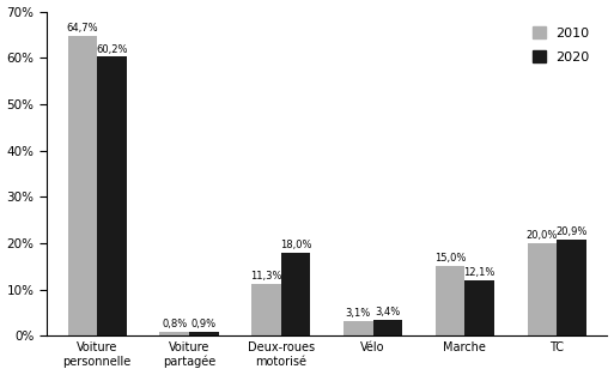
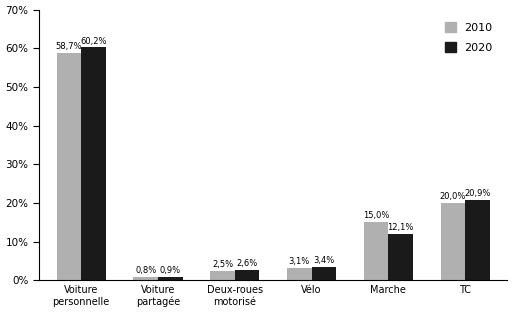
2010/Voiture personnelle: 64,7% -> 58,7%
2010/Deux-roues motorisé: 11,3% -> 2,5%
2020/Deux-roues motorisé: 18,0% -> 2,6%
